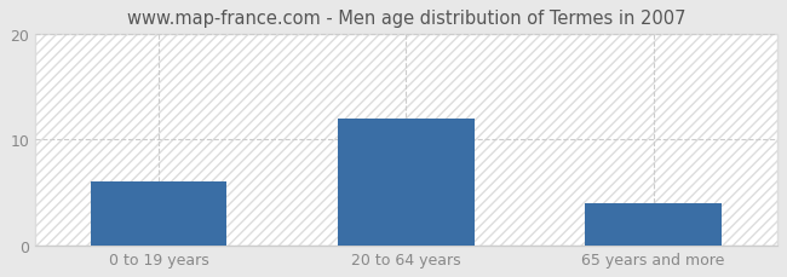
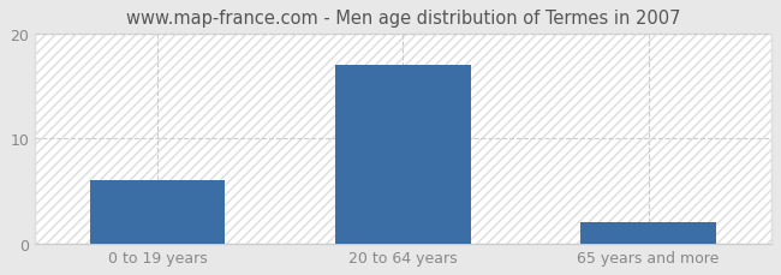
20 to 64 years: 12 -> 17
65 years and more: 4 -> 2
